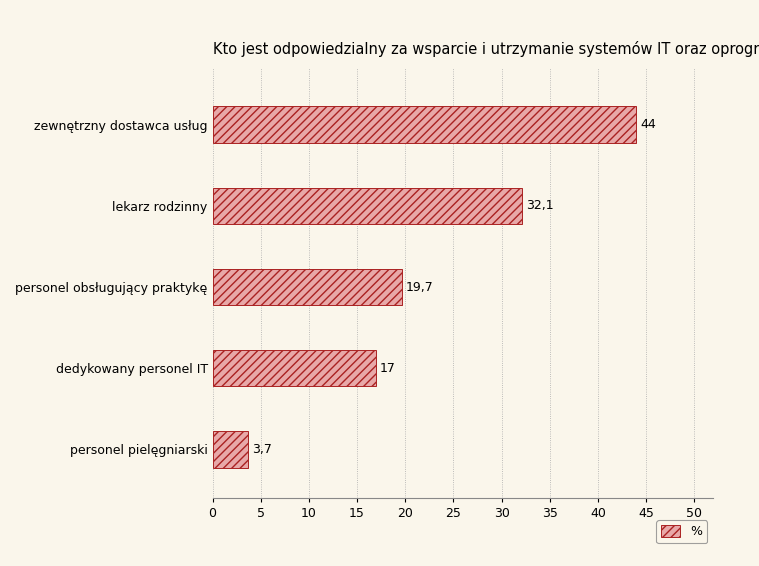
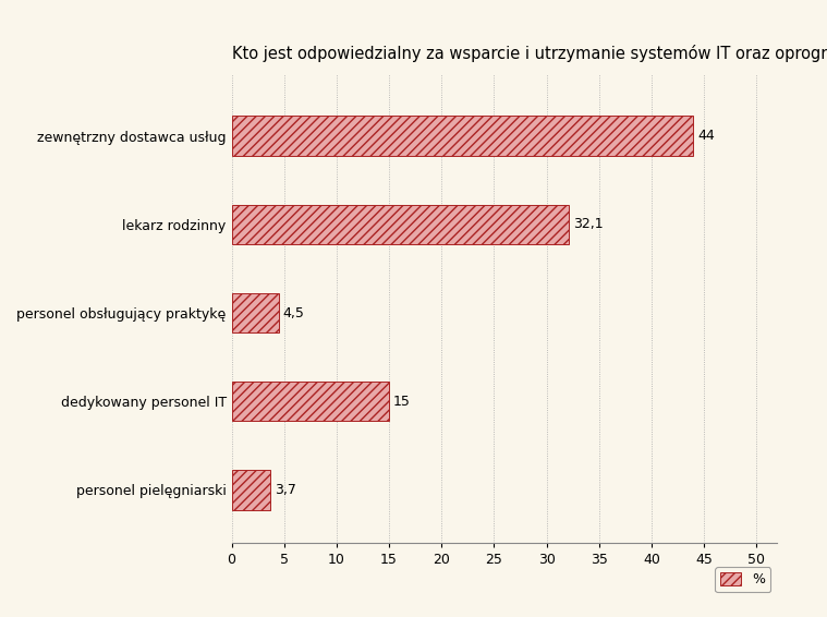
personel obsługujący praktykę: 19,7 -> 4,5
dedykowany personel IT: 17 -> 15
